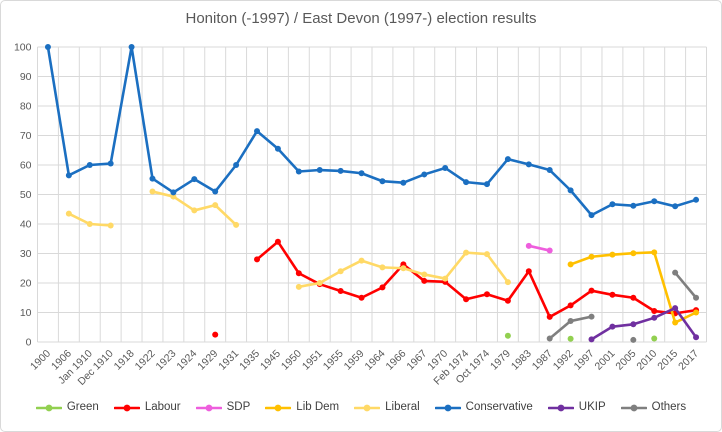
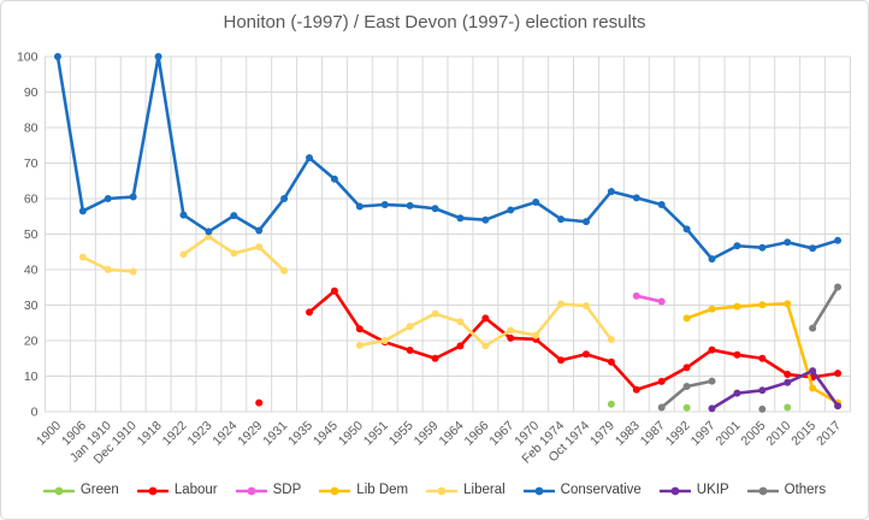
Liberal/1922: 51 -> 44
Liberal/1966: 25 -> 18
Labour/1983: 24 -> 6
Lib Dem/2017: 10 -> 2
Others/2017: 15 -> 35
